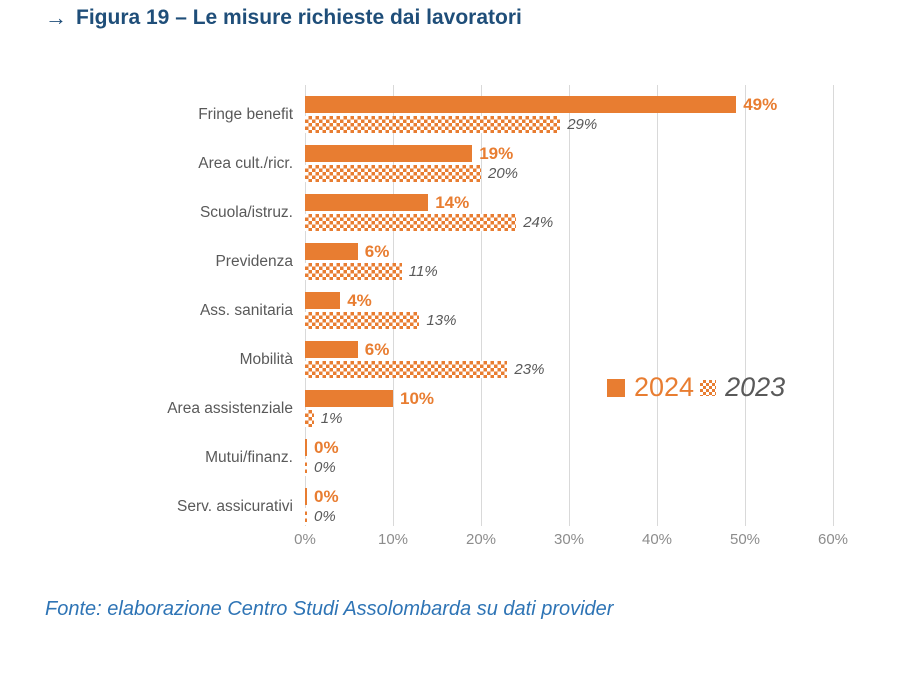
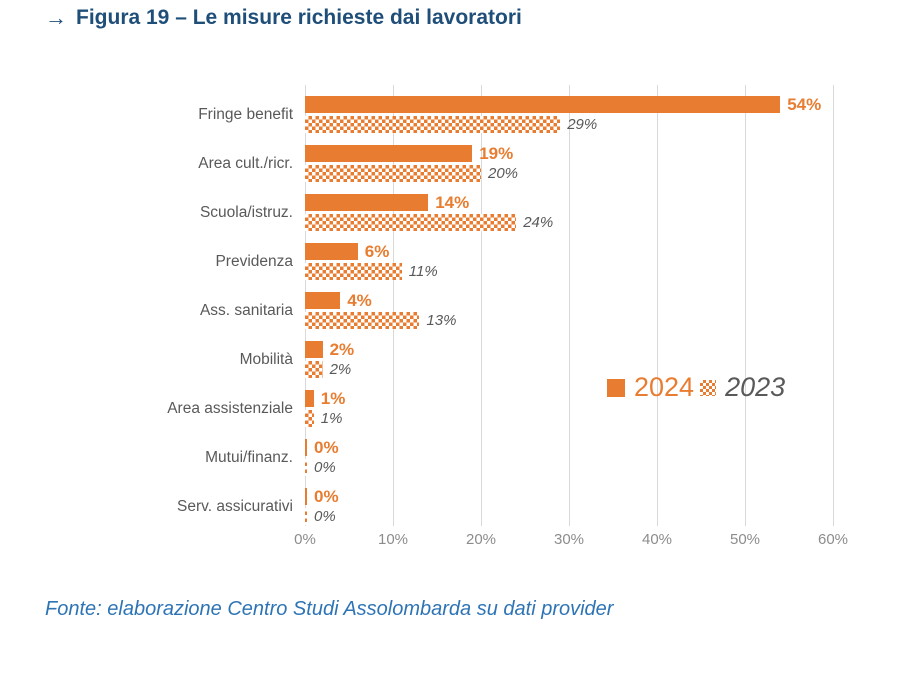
2024/Fringe benefit: 49% -> 54%
2024/Mobilità: 6% -> 2%
2023/Mobilità: 23% -> 2%
2024/Area assistenziale: 10% -> 1%
